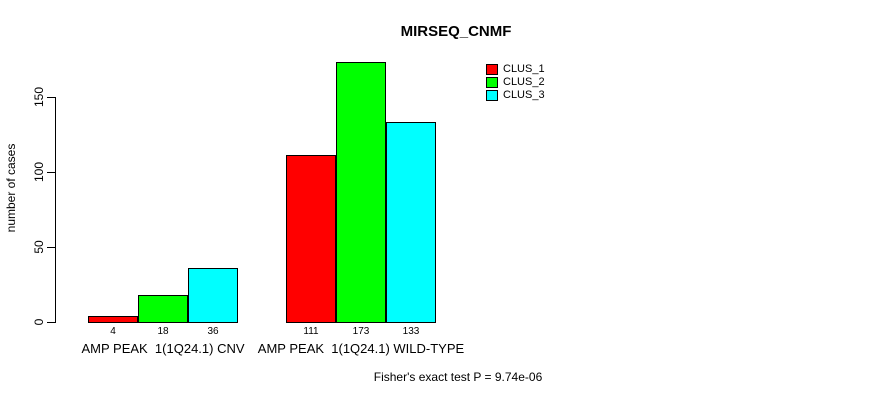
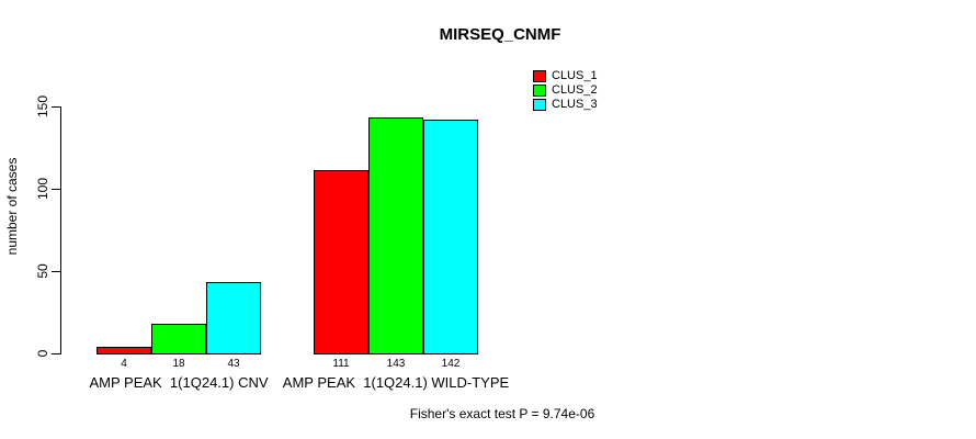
CLUS_3/AMP PEAK 1(1Q24.1) CNV: 36 -> 43
CLUS_2/AMP PEAK 1(1Q24.1) WILD-TYPE: 173 -> 143
CLUS_3/AMP PEAK 1(1Q24.1) WILD-TYPE: 133 -> 142
